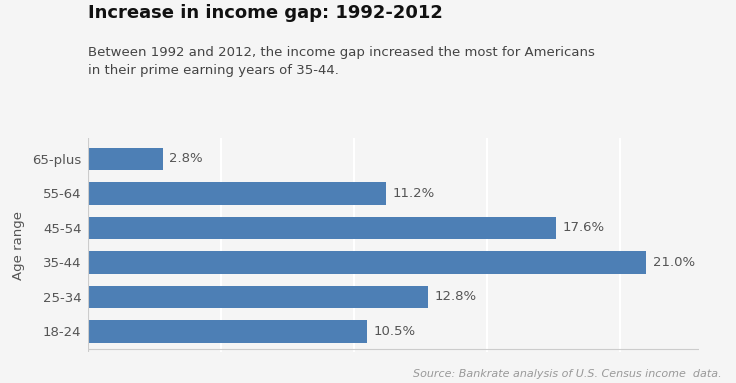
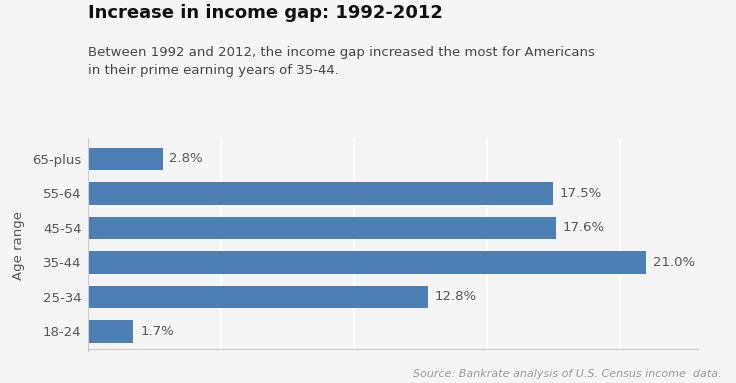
55-64: 11.2% -> 17.5%
18-24: 10.5% -> 1.7%
